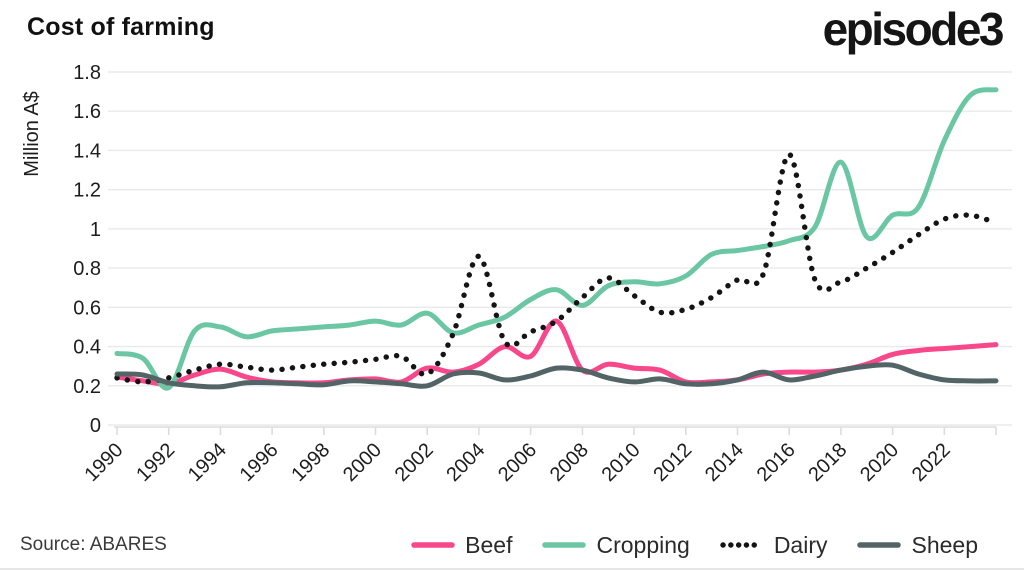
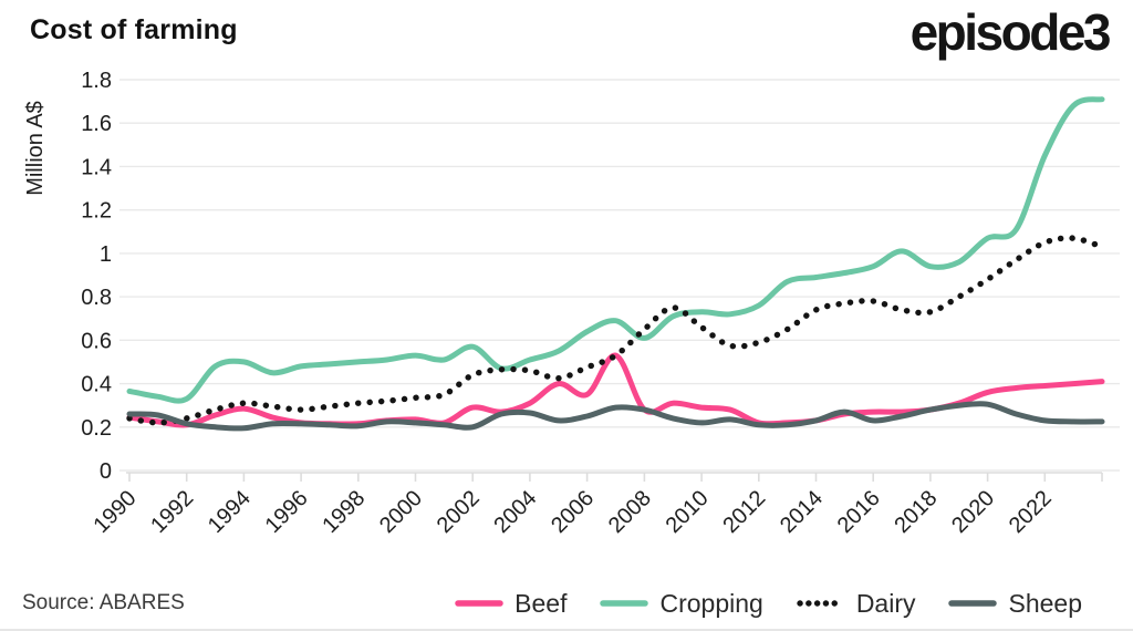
Cropping/1992: 0.19 -> 0.33
Dairy/2002: 0.26 -> 0.44
Dairy/2004: 0.86 -> 0.46
Dairy/2016: 1.38 -> 0.78
Cropping/2018: 1.34 -> 0.94
